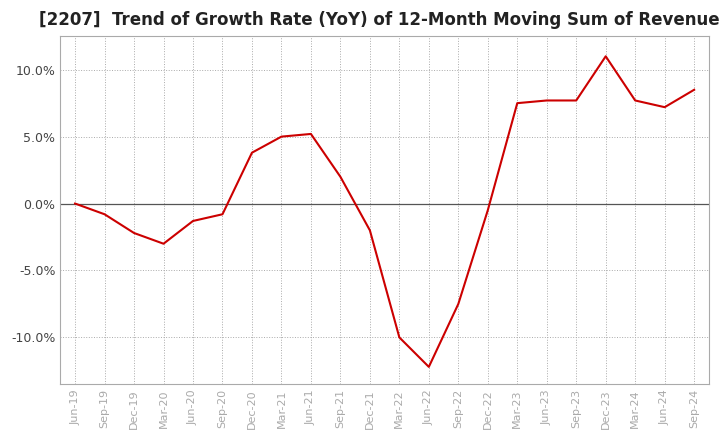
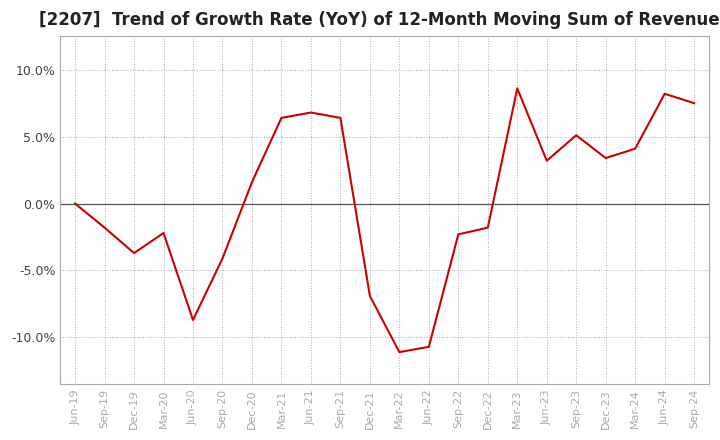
Sep-19: -0.8% -> -1.8%
Dec-19: -2.2% -> -3.7%
Mar-20: -3.0% -> -2.2%
Jun-20: -1.3% -> -8.7%
Sep-20: -0.8% -> -4.1%
Dec-20: 3.8% -> 1.6%
Mar-21: 5.0% -> 6.4%
Jun-21: 5.2% -> 6.8%
Sep-21: 2.0% -> 6.4%
Dec-21: -2.0% -> -6.9%
Mar-22: -10.0% -> -11.1%
Jun-22: -12.2% -> -10.7%
Sep-22: -7.5% -> -2.3%
Dec-22: -0.5% -> -1.8%
Mar-23: 7.5% -> 8.6%
Jun-23: 7.7% -> 3.2%
Sep-23: 7.7% -> 5.1%
Dec-23: 11.0% -> 3.4%
Mar-24: 7.7% -> 4.1%
Jun-24: 7.2% -> 8.2%
Sep-24: 8.5% -> 7.5%
